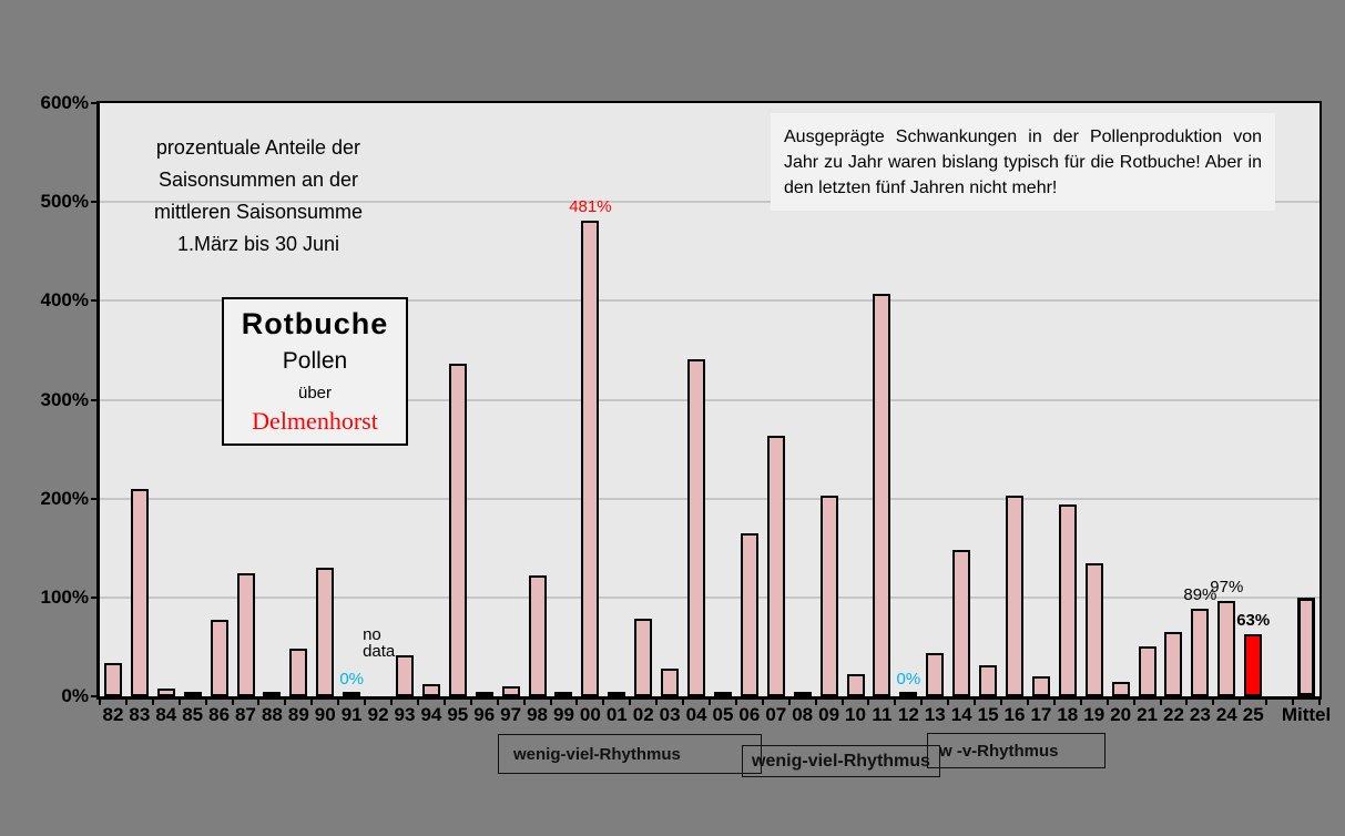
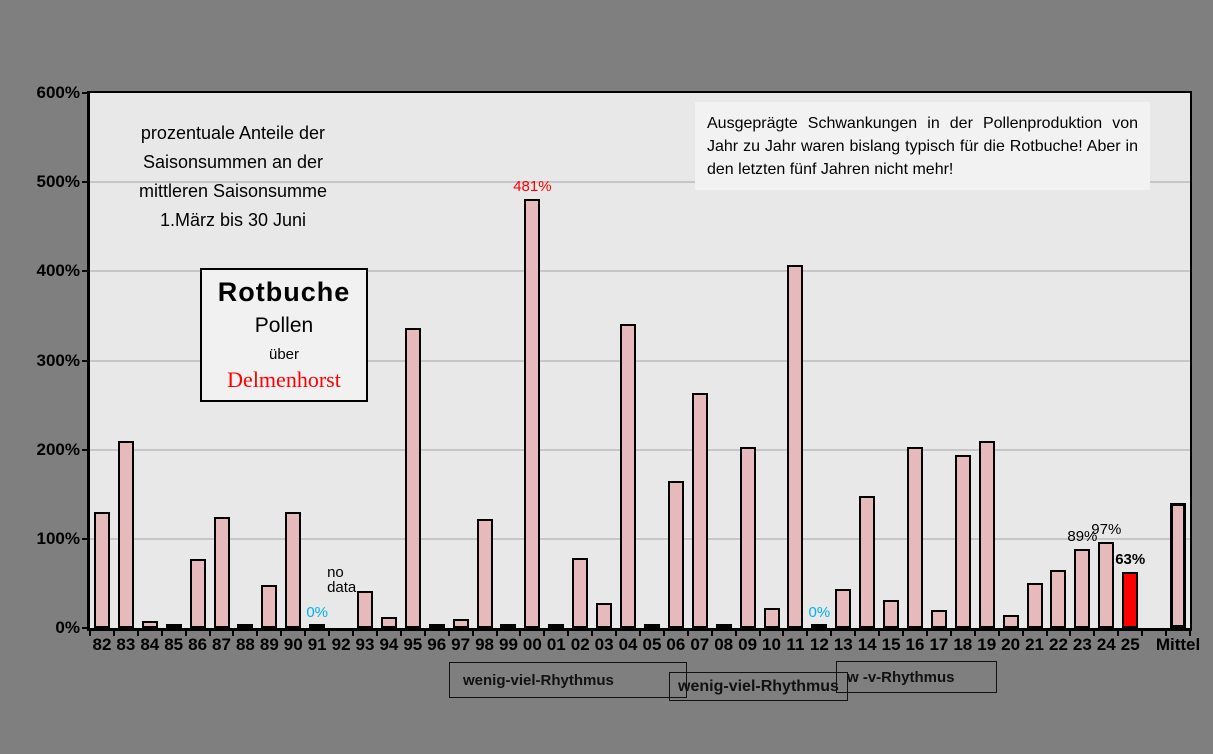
82: 30% -> 130%
19: 140% -> 210%
Mittel: 100% -> 140%
